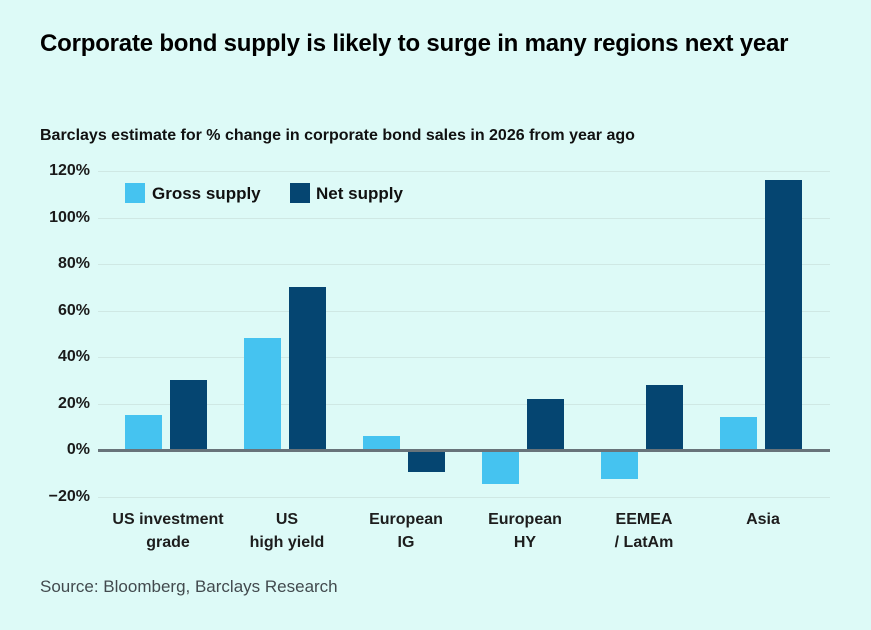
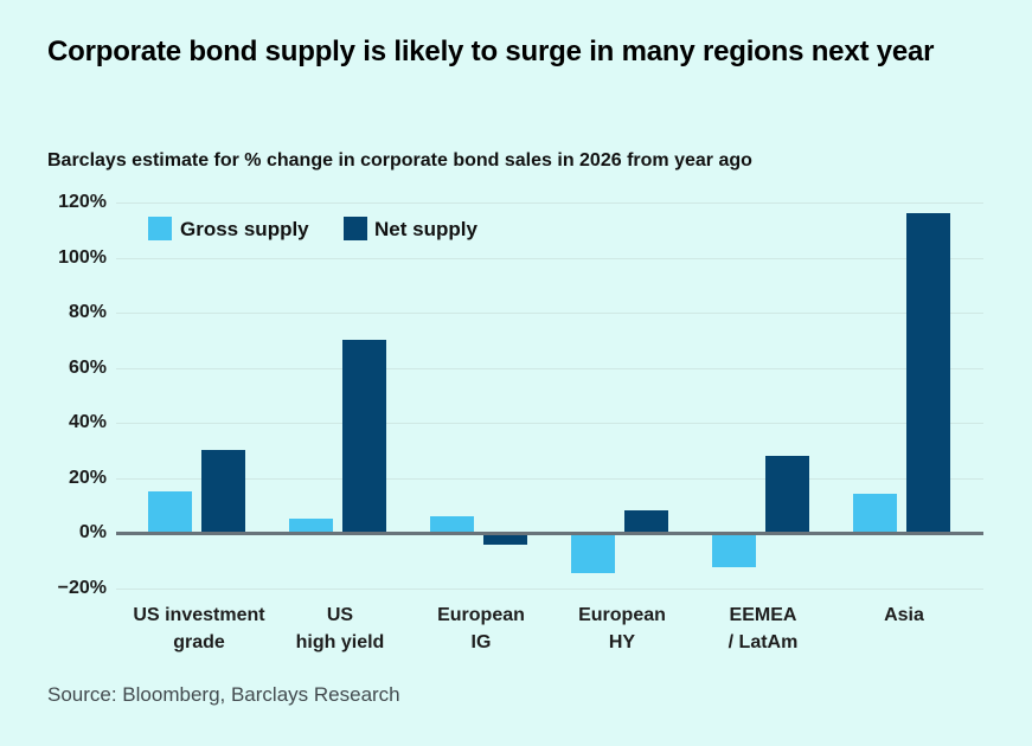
Gross supply/US high yield: 48% -> 5%
Net supply/European IG: -9% -> -4%
Net supply/European HY: 22% -> 8%
